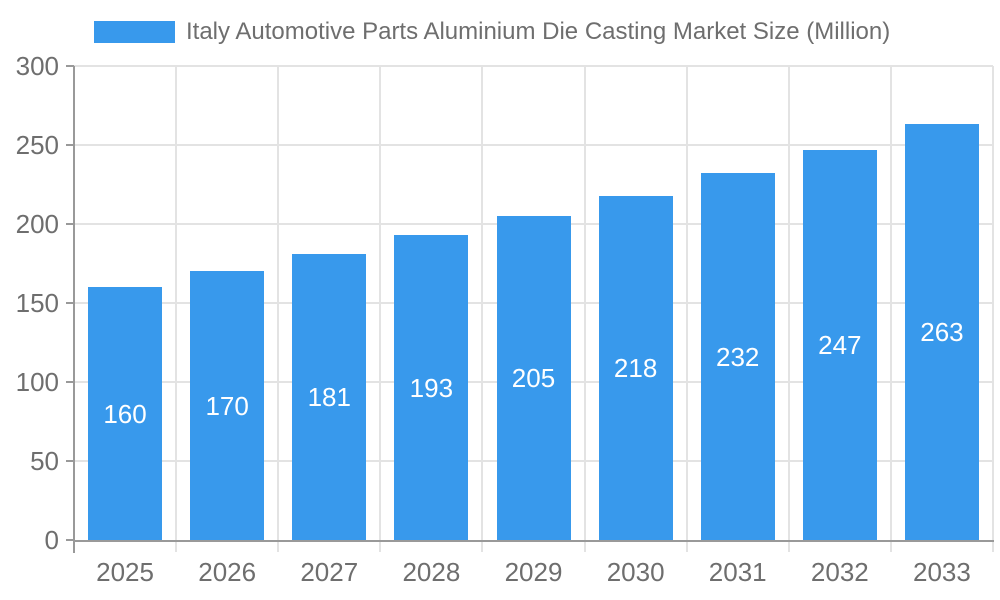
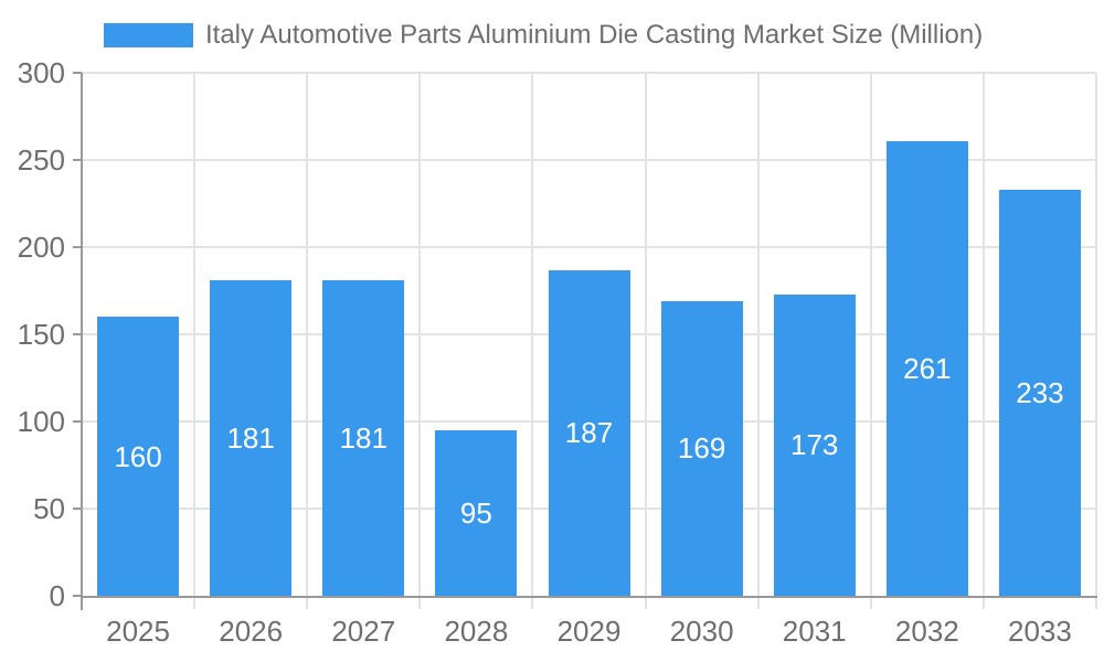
2026: 170 -> 181
2028: 193 -> 95
2029: 205 -> 187
2030: 218 -> 169
2031: 232 -> 173
2032: 247 -> 261
2033: 263 -> 233
